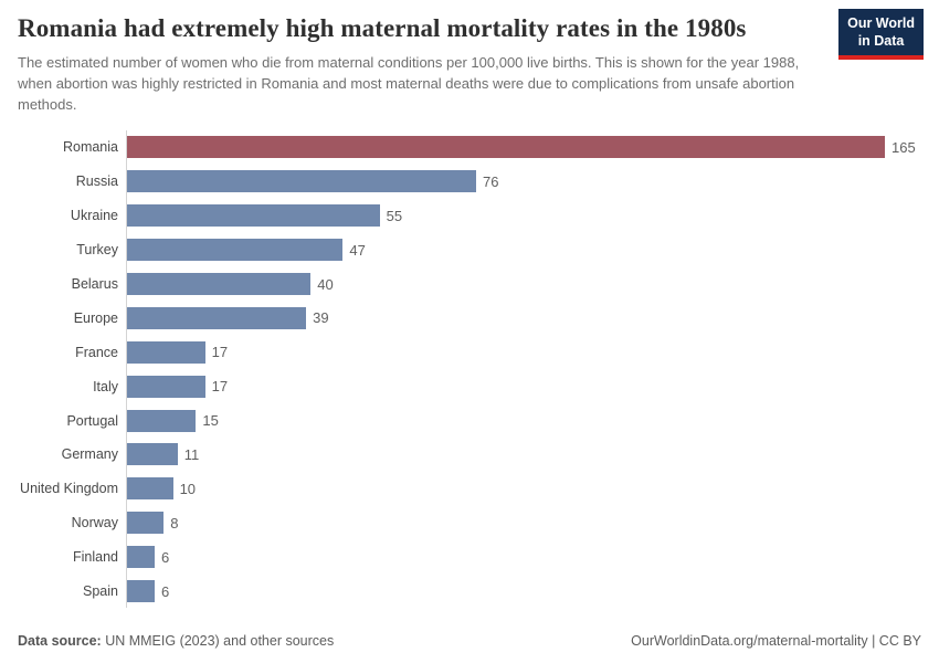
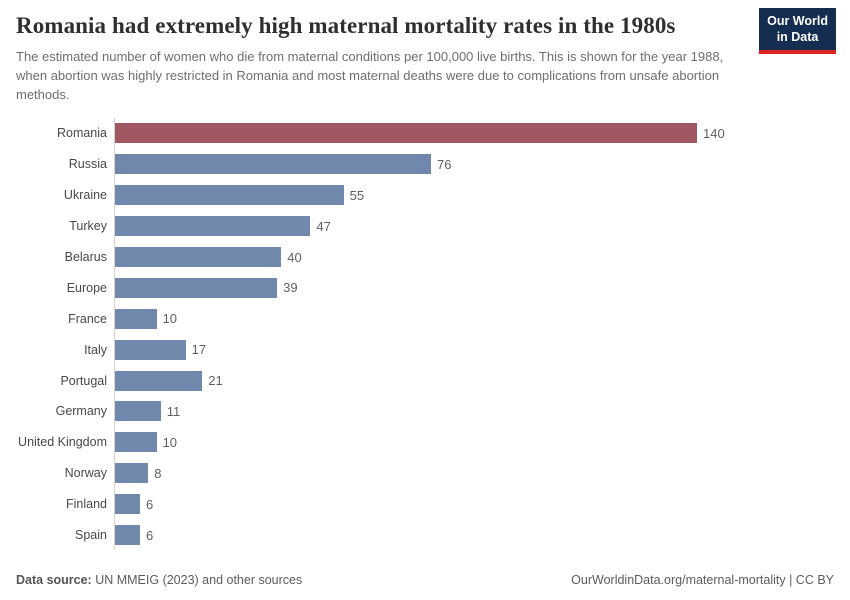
Romania: 165 -> 140
France: 17 -> 10
Portugal: 15 -> 21
